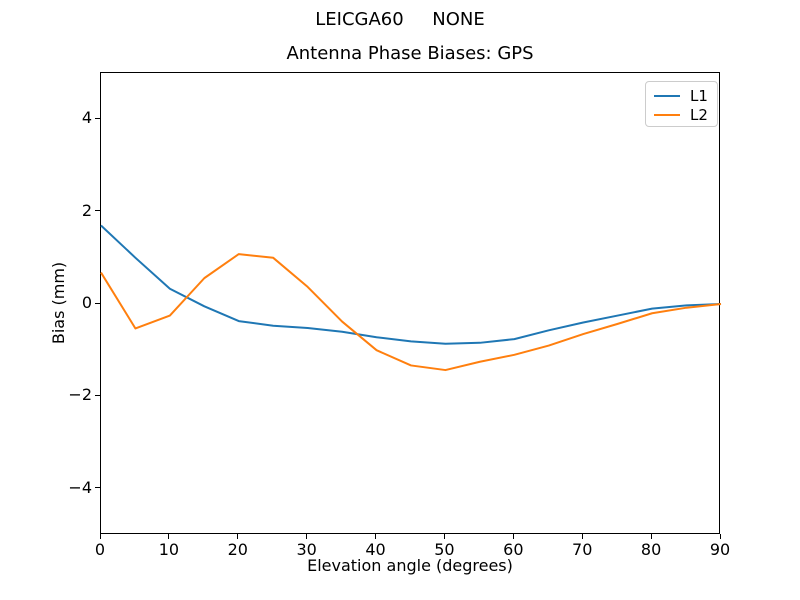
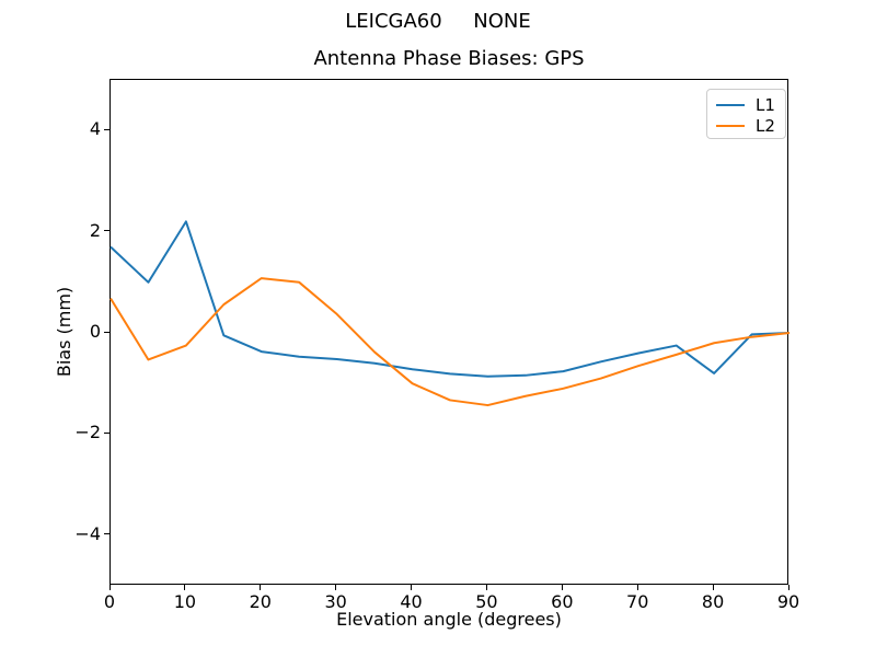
L1/10: 0.3 -> 2.2
L1/80: -0.1 -> -0.8
